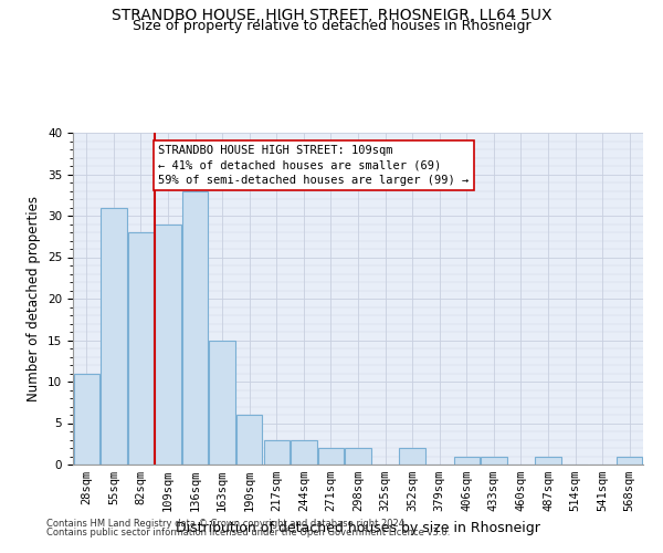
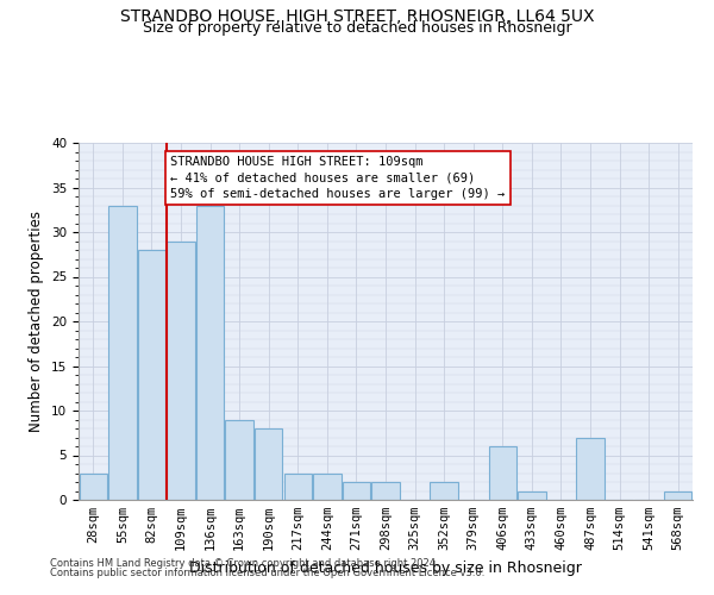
28sqm: 11 -> 3
55sqm: 31 -> 33
163sqm: 15 -> 9
190sqm: 6 -> 8
406sqm: 1 -> 6
487sqm: 1 -> 7
